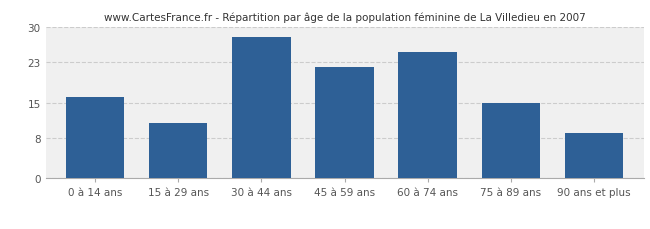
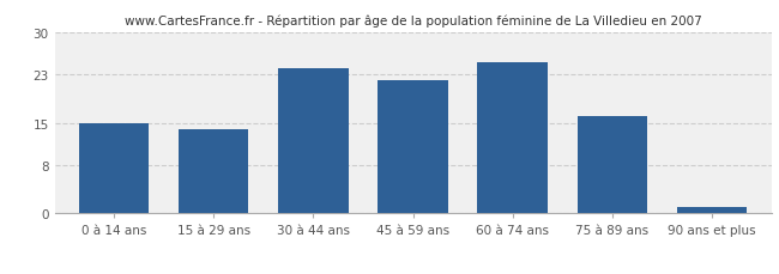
0 à 14 ans: 16 -> 15
15 à 29 ans: 11 -> 14
30 à 44 ans: 28 -> 24
75 à 89 ans: 15 -> 16
90 ans et plus: 9 -> 1
